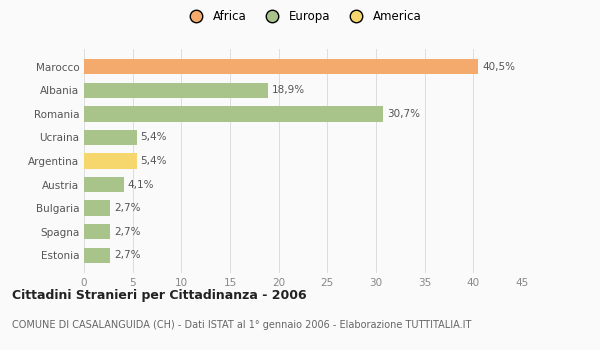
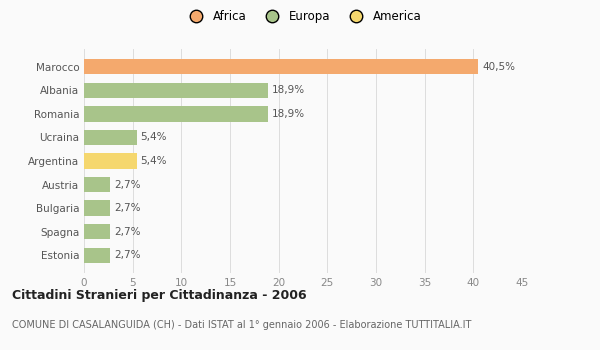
Romania: 30,7% -> 18,9%
Austria: 4,1% -> 2,7%
